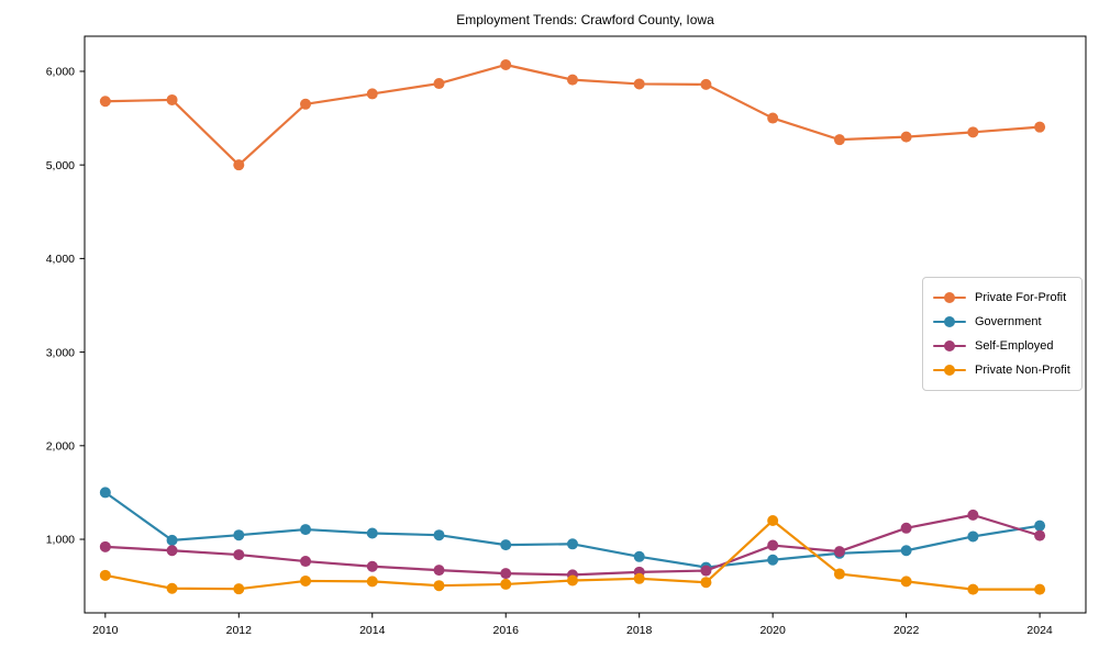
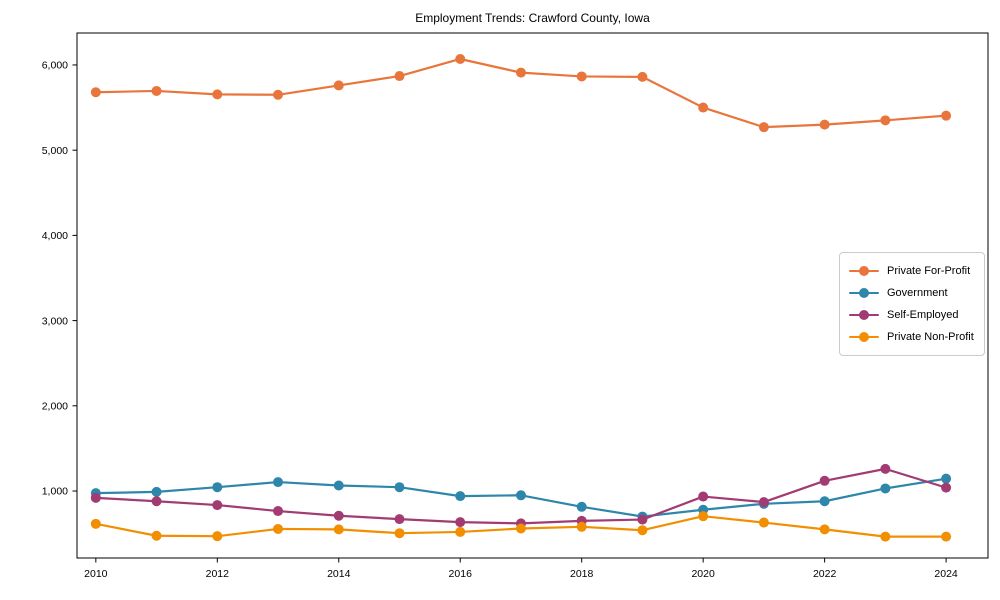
Government/2010: 1500 -> 1000
Private For-Profit/2012: 5000 -> 5700
Private Non-Profit/2020: 1200 -> 700
